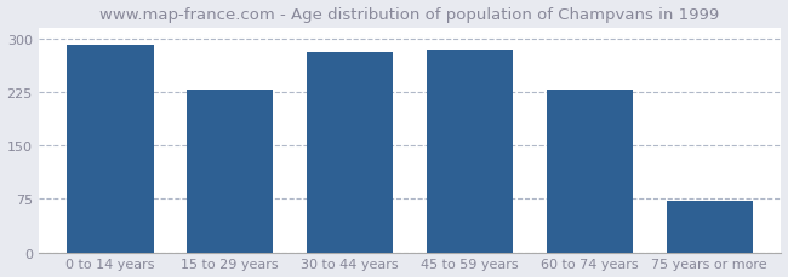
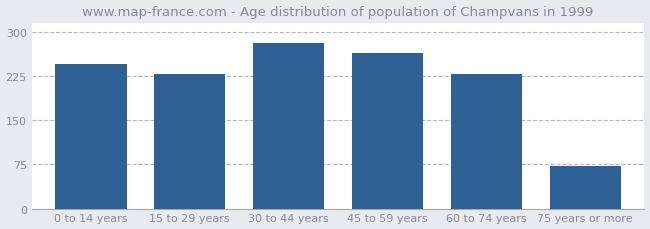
0 to 14 years: 291 -> 246
45 to 59 years: 284 -> 264
